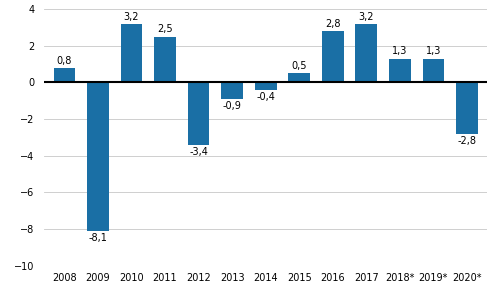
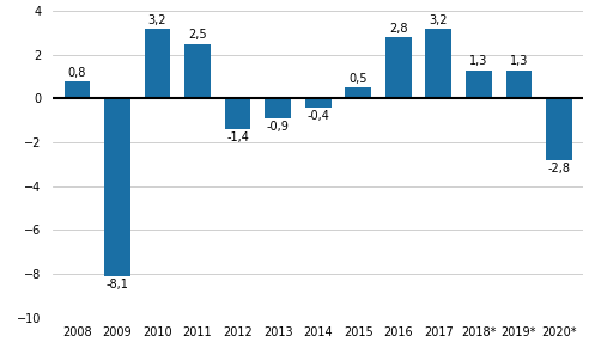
2012: -3,4 -> -1,4
